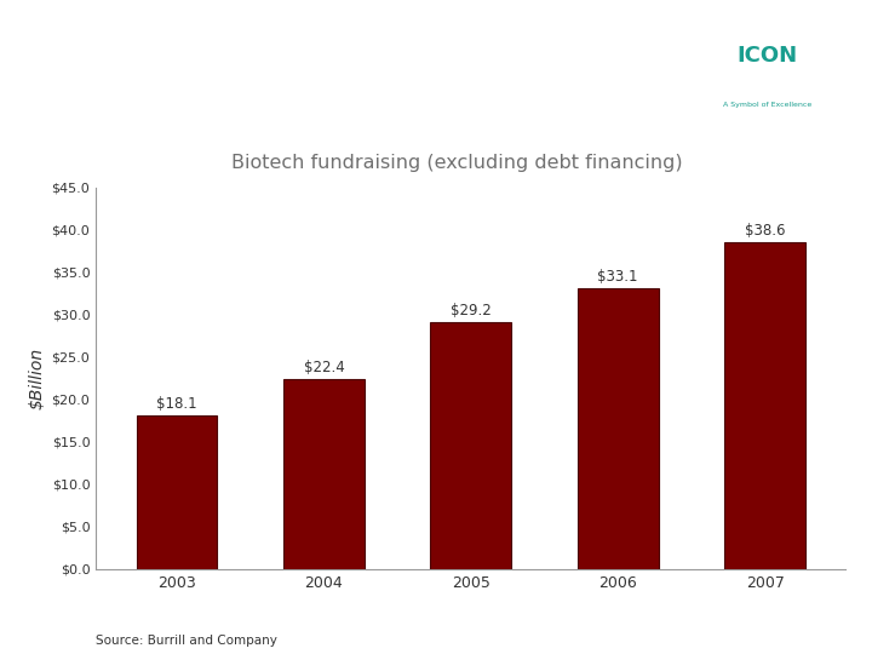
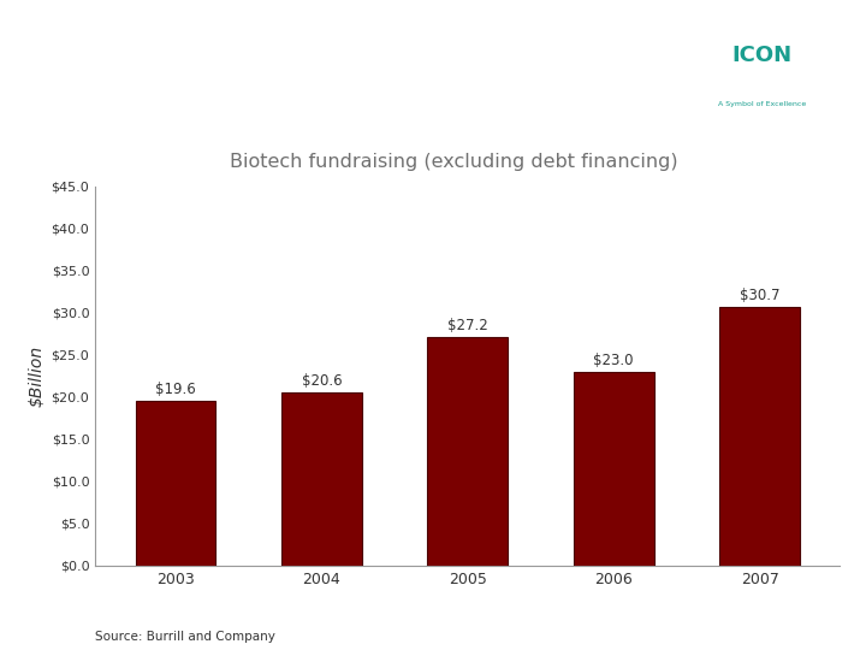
2003: $18.1 -> $19.6
2004: $22.4 -> $20.6
2005: $29.2 -> $27.2
2006: $33.1 -> $23.0
2007: $38.6 -> $30.7
